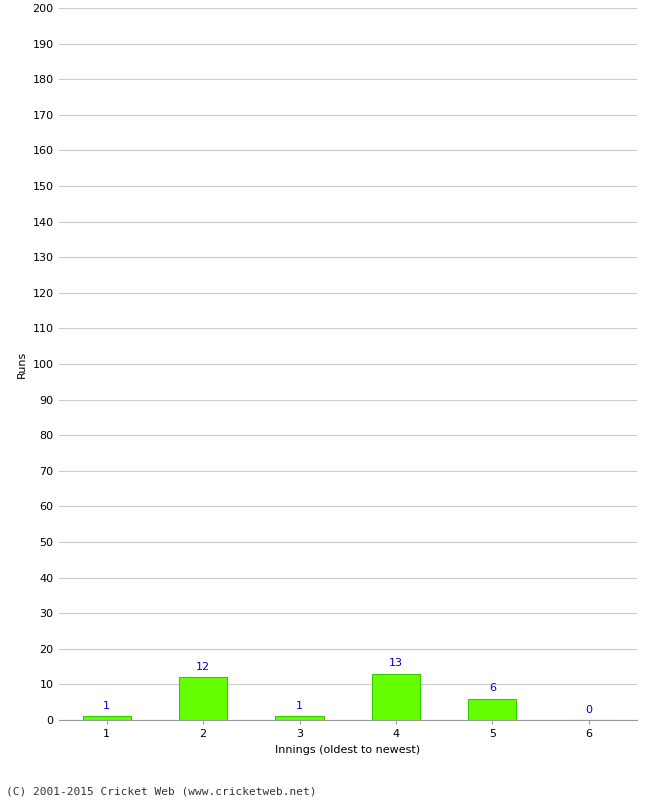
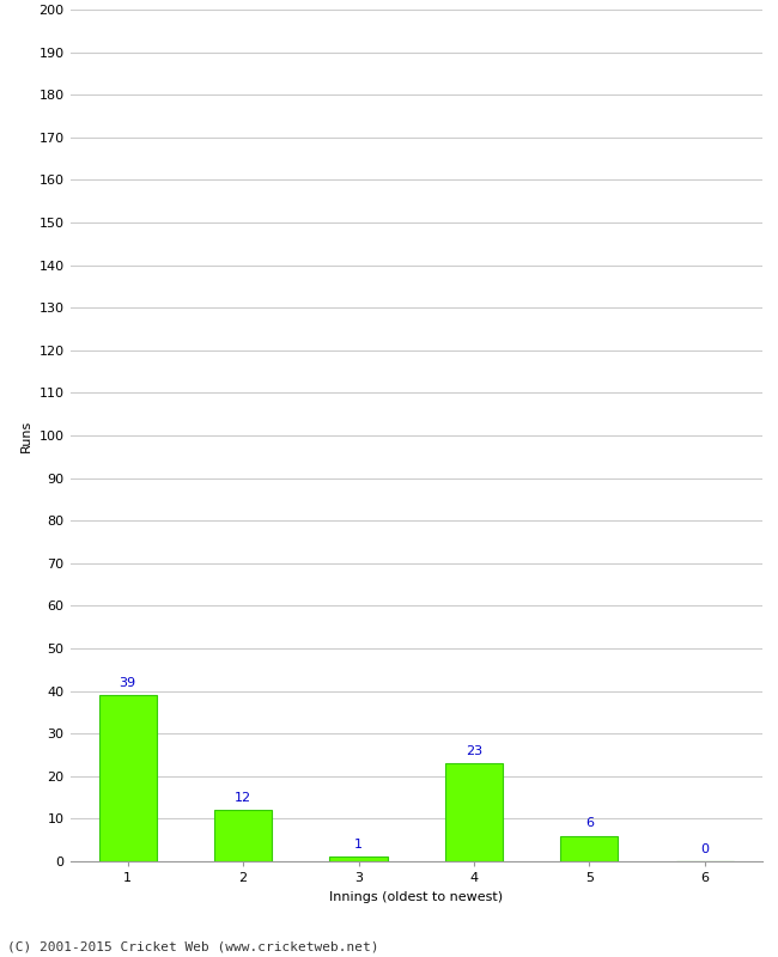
1: 1 -> 39
4: 13 -> 23
